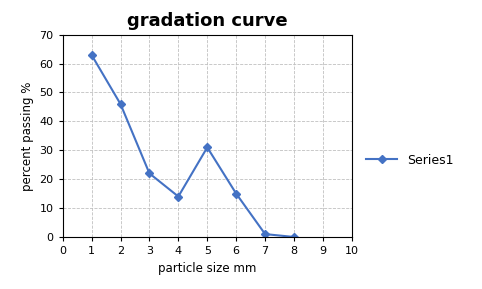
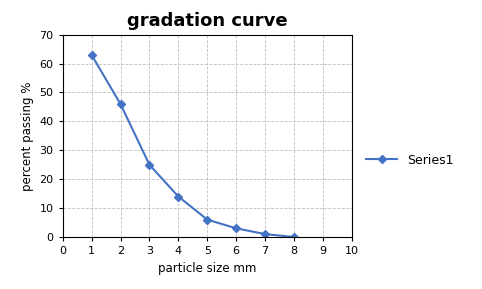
3: 22 -> 25
5: 31 -> 6
6: 15 -> 3
